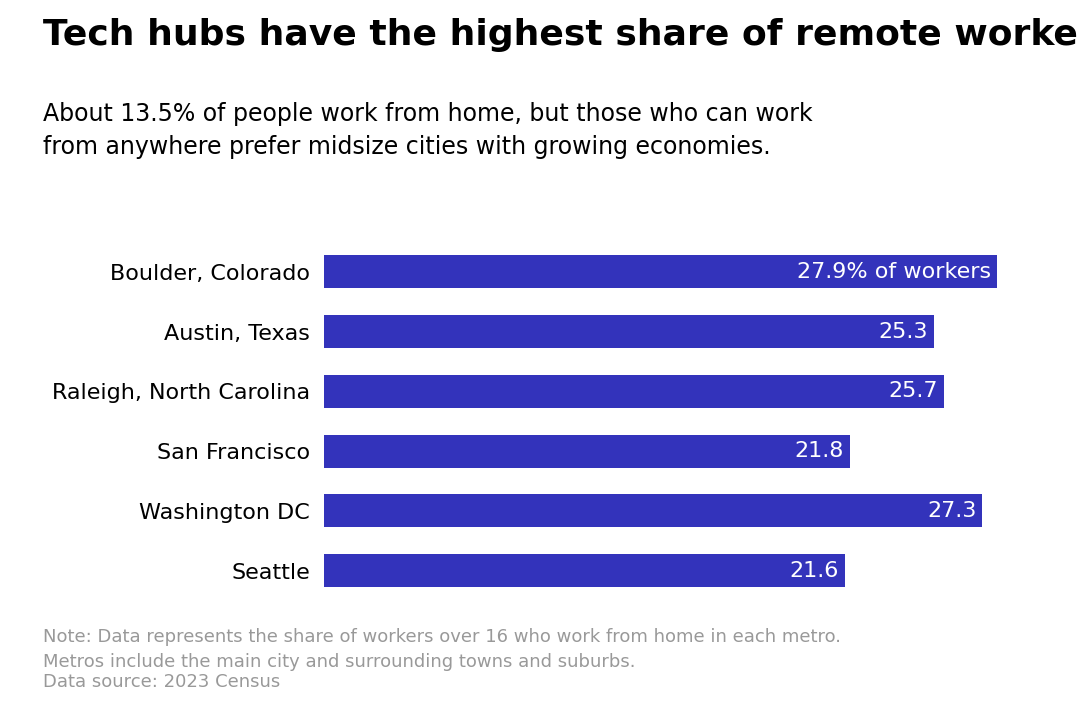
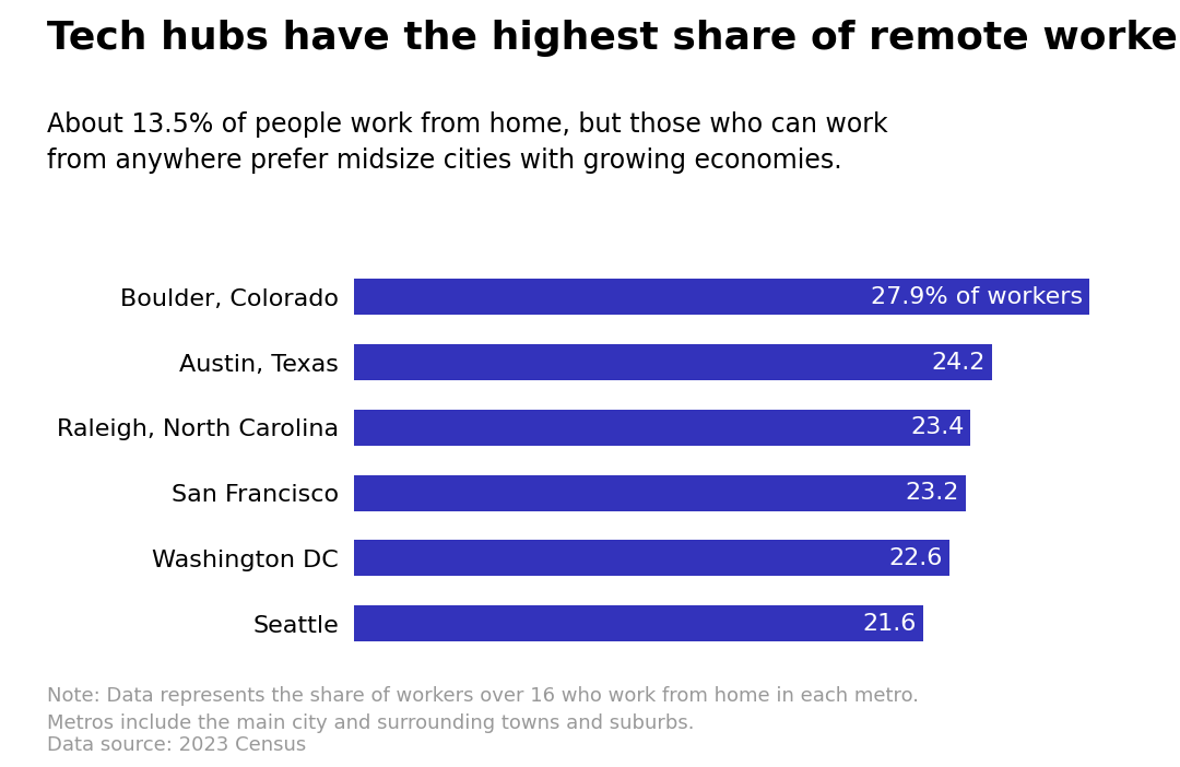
Austin, Texas: 25.3 -> 24.2
Raleigh, North Carolina: 25.7 -> 23.4
San Francisco: 21.8 -> 23.2
Washington DC: 27.3 -> 22.6
